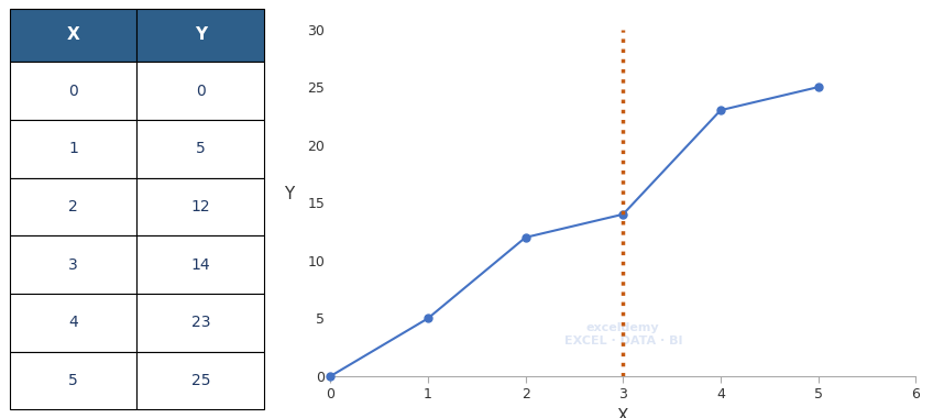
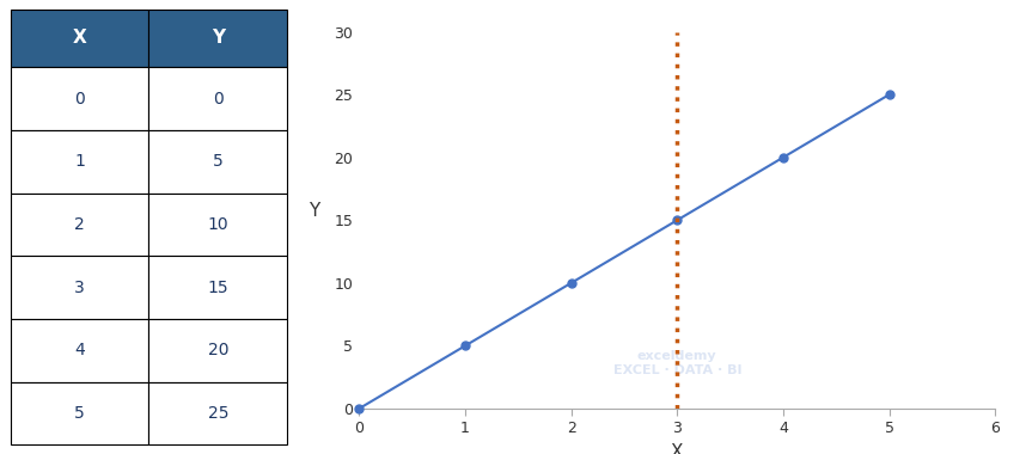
2: 12 -> 10
3: 14 -> 15
4: 23 -> 20
